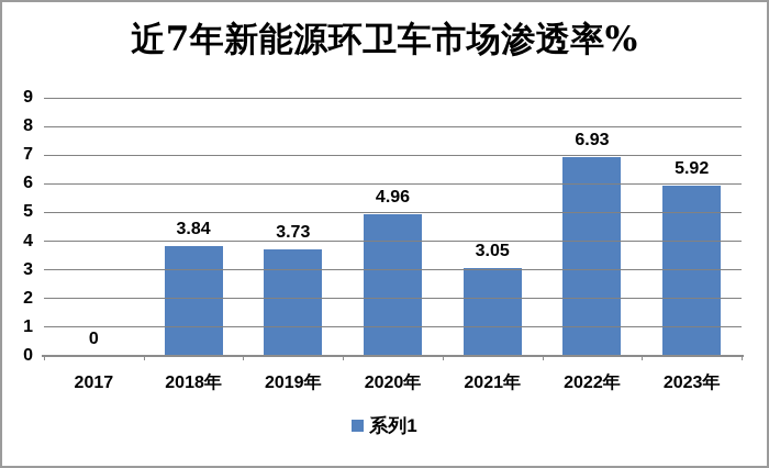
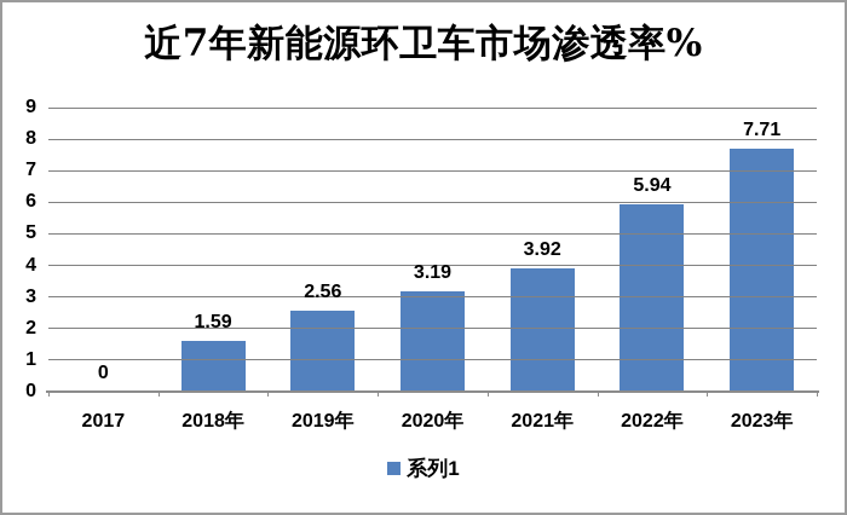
2018年: 3.84 -> 1.59
2019年: 3.73 -> 2.56
2020年: 4.96 -> 3.19
2021年: 3.05 -> 3.92
2022年: 6.93 -> 5.94
2023年: 5.92 -> 7.71
